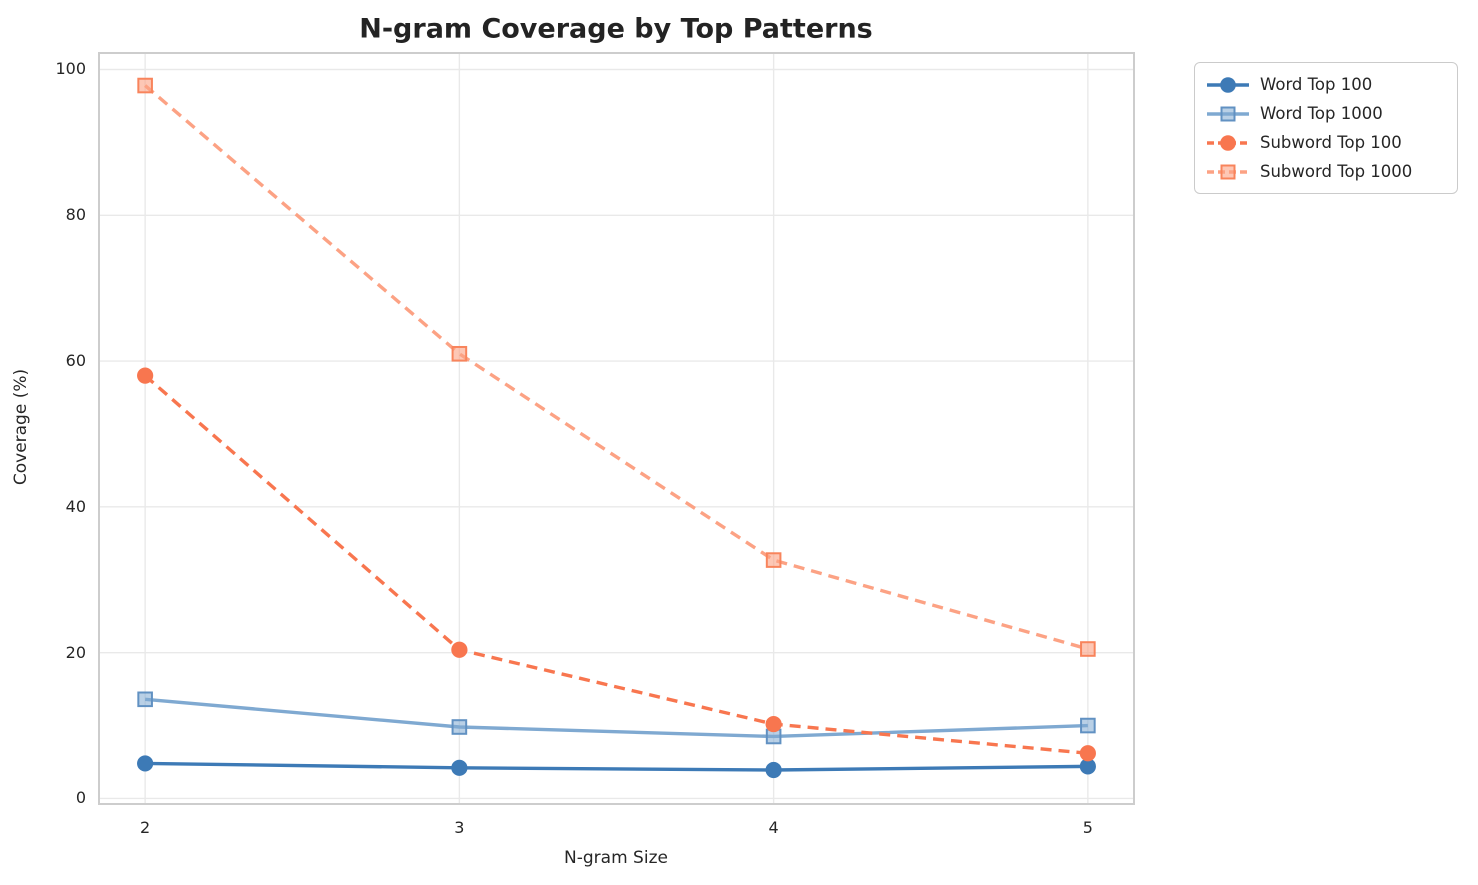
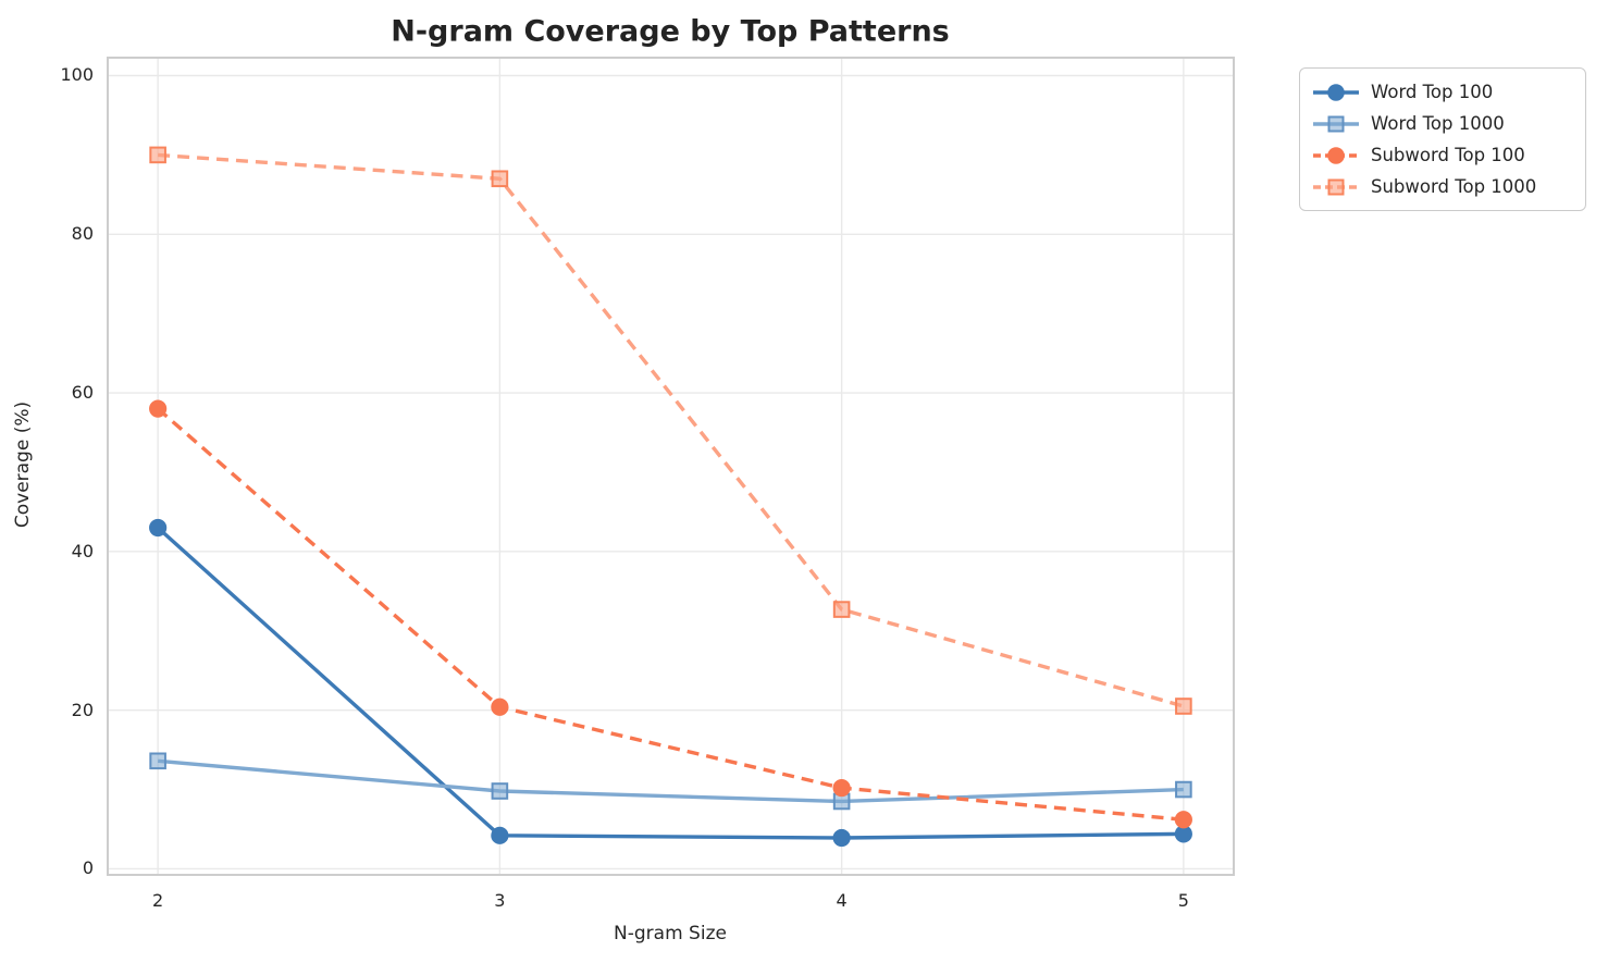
Word Top 100/2: 5 -> 43
Subword Top 1000/2: 98 -> 90
Subword Top 1000/3: 61 -> 87
